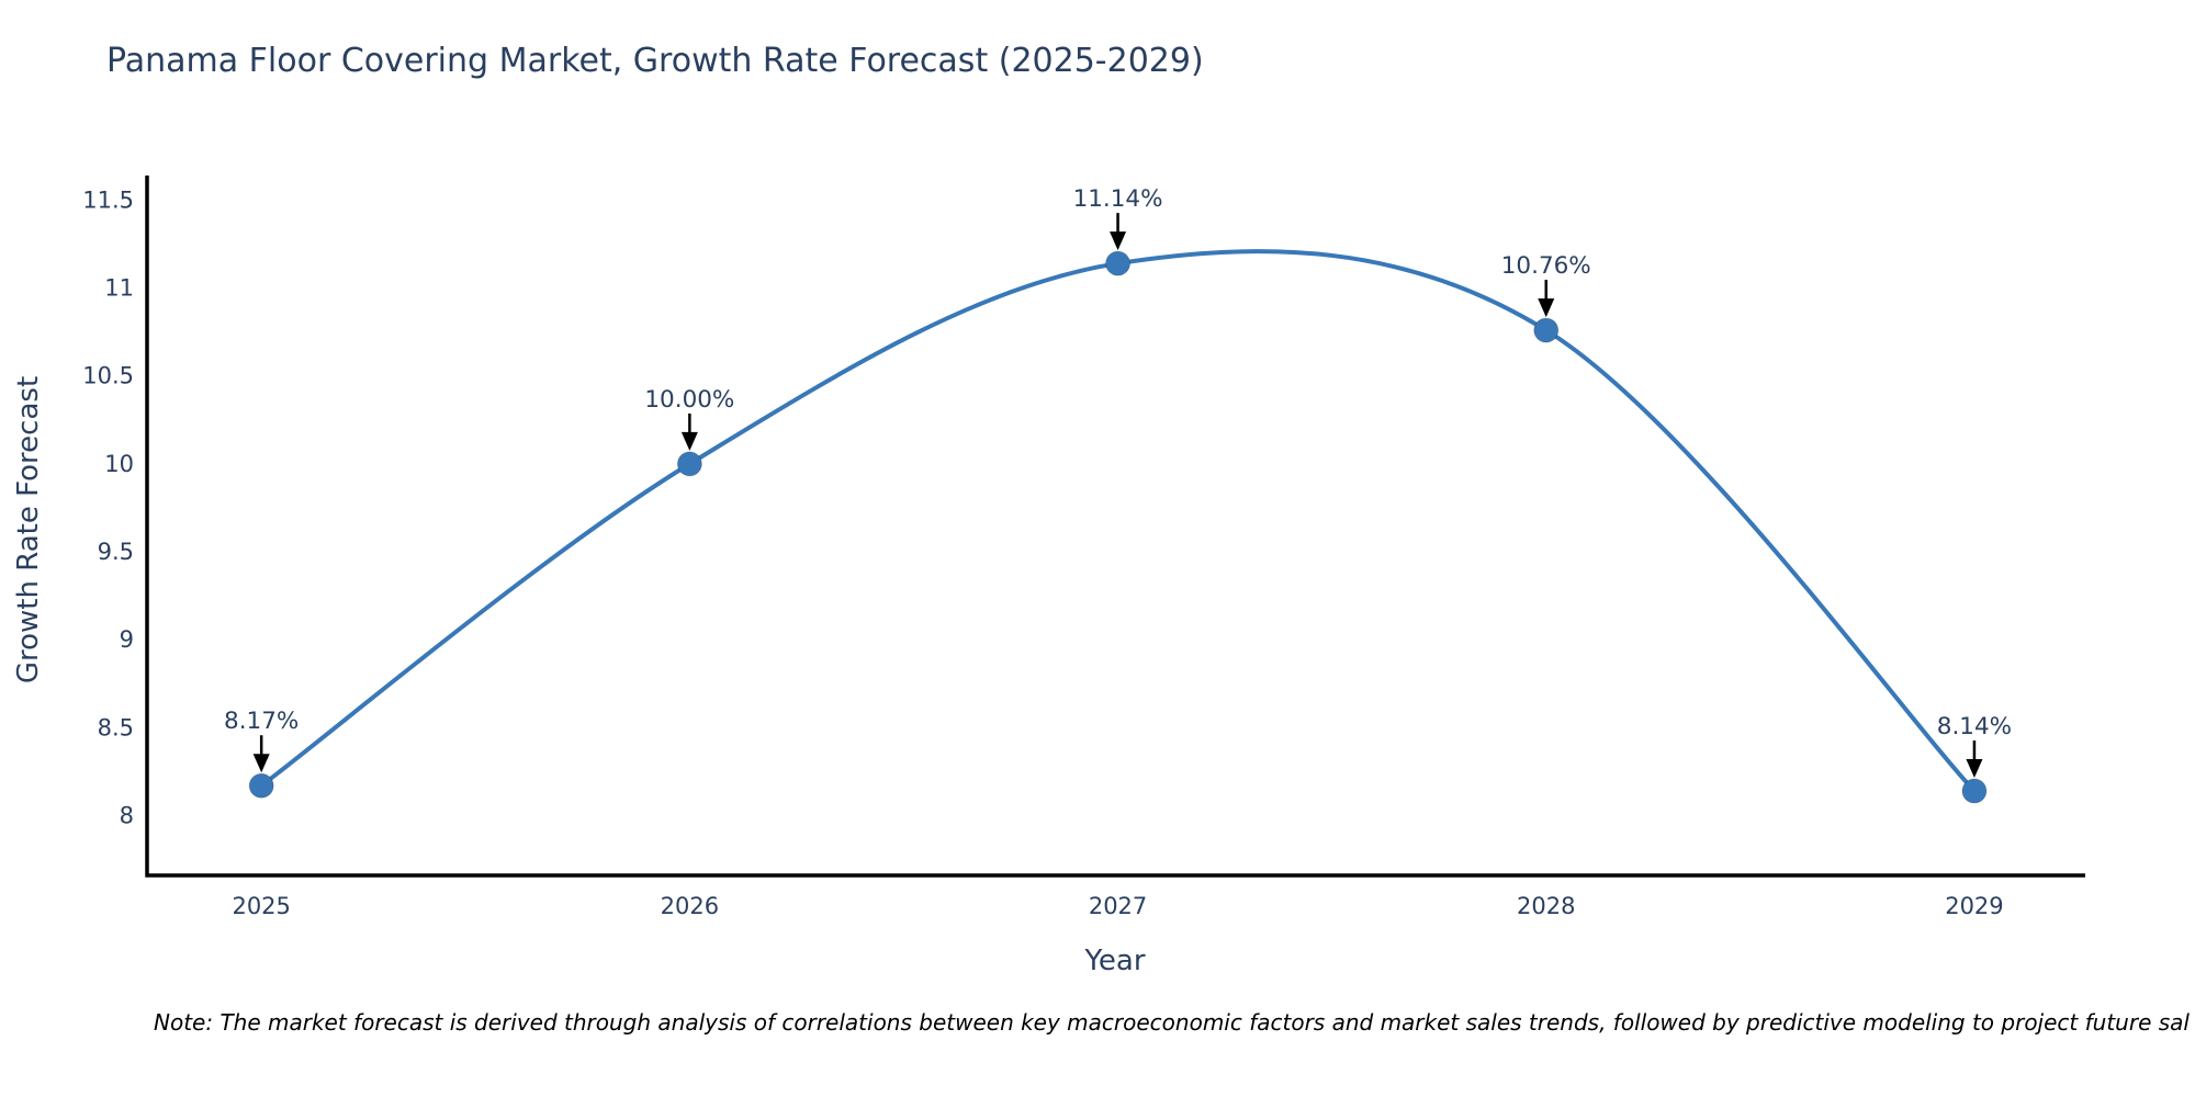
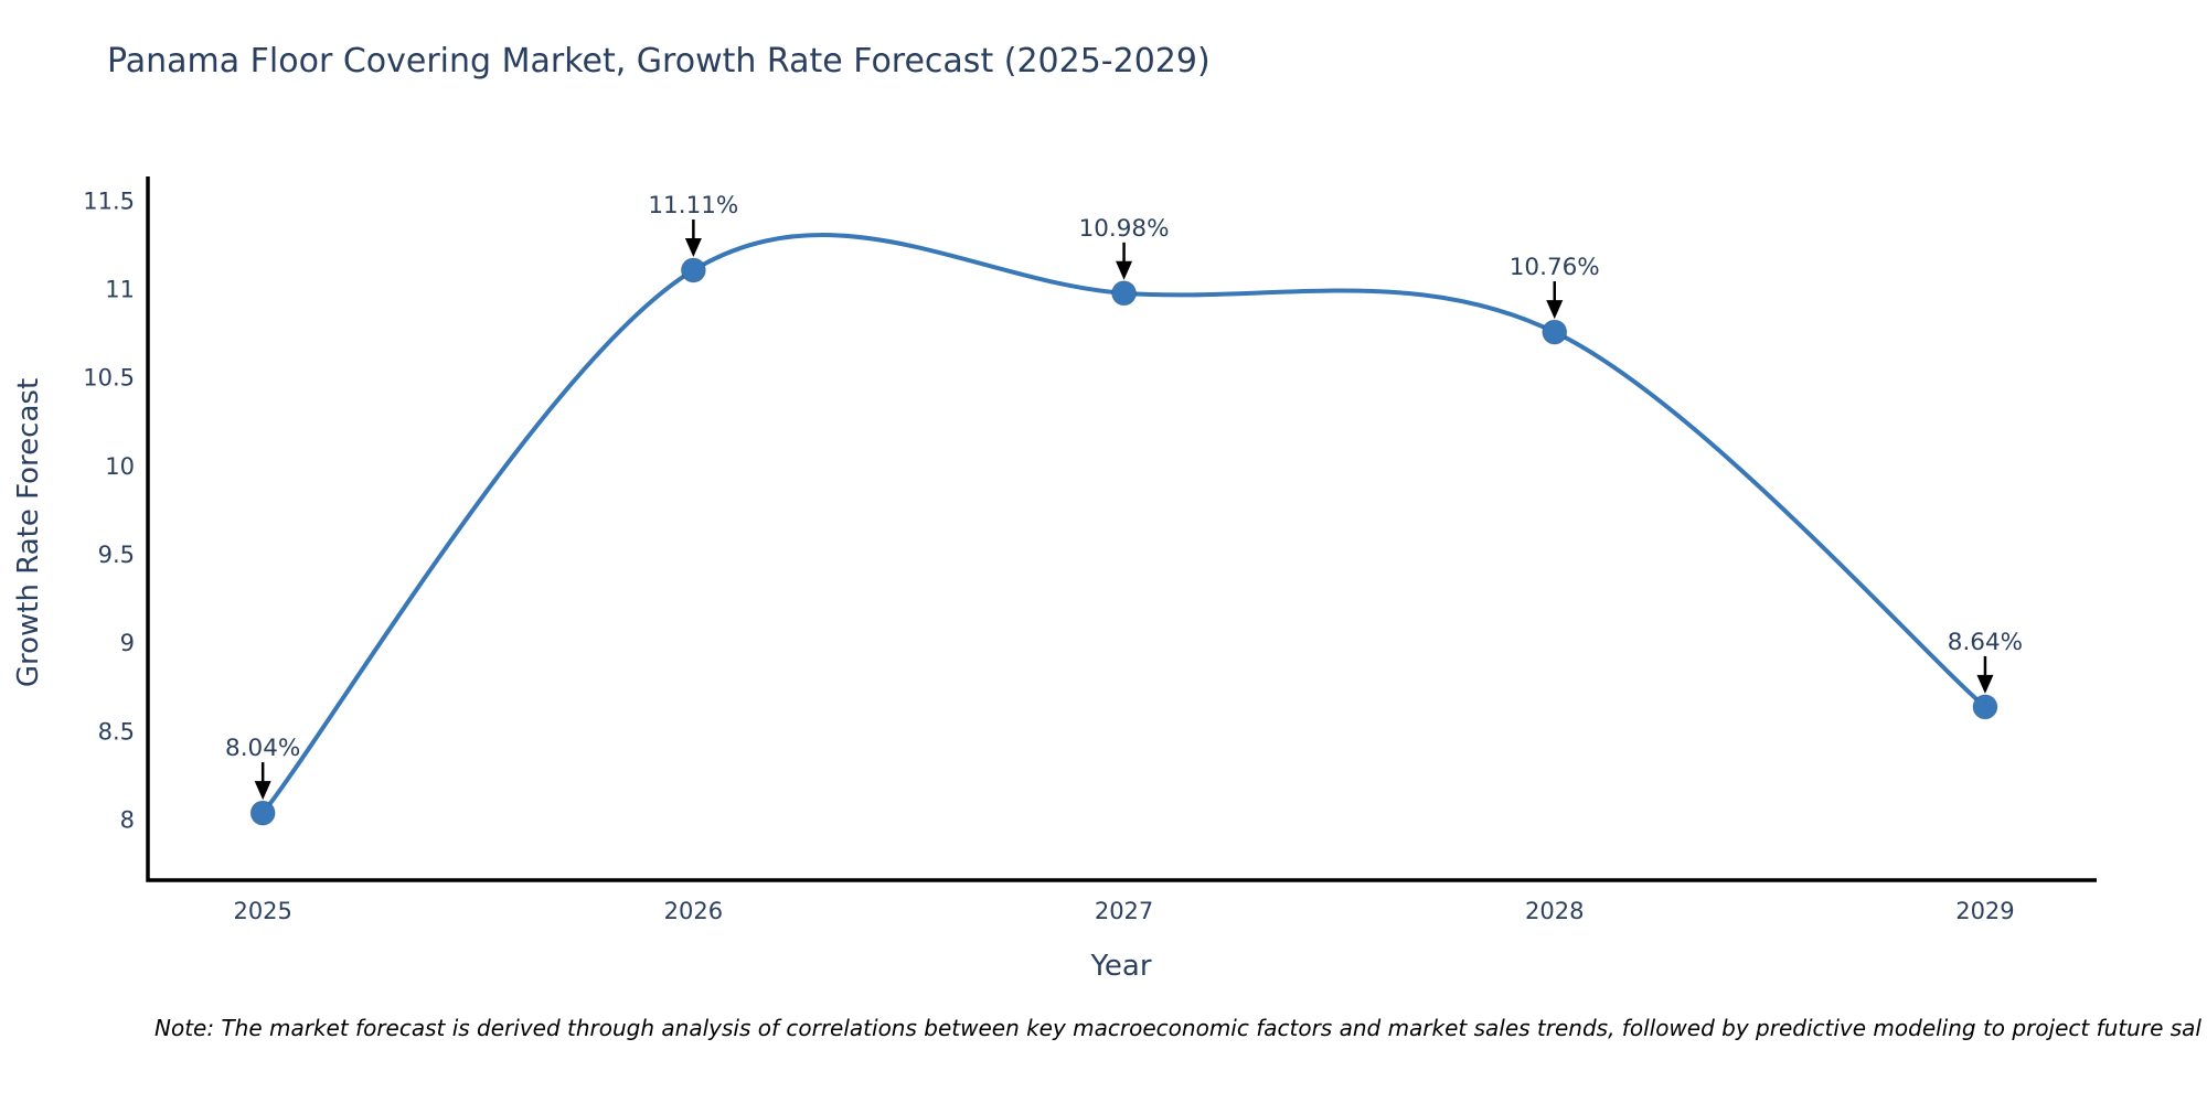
2025: 8.17% -> 8.04%
2026: 10.00% -> 11.11%
2027: 11.14% -> 10.98%
2029: 8.14% -> 8.64%
